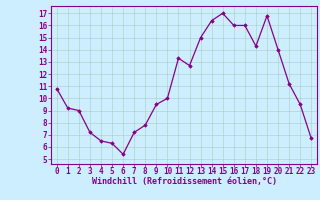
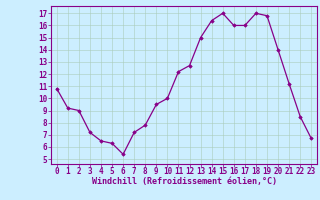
11: 13.3 -> 12.2
18: 14.3 -> 17.0
22: 9.5 -> 8.5
